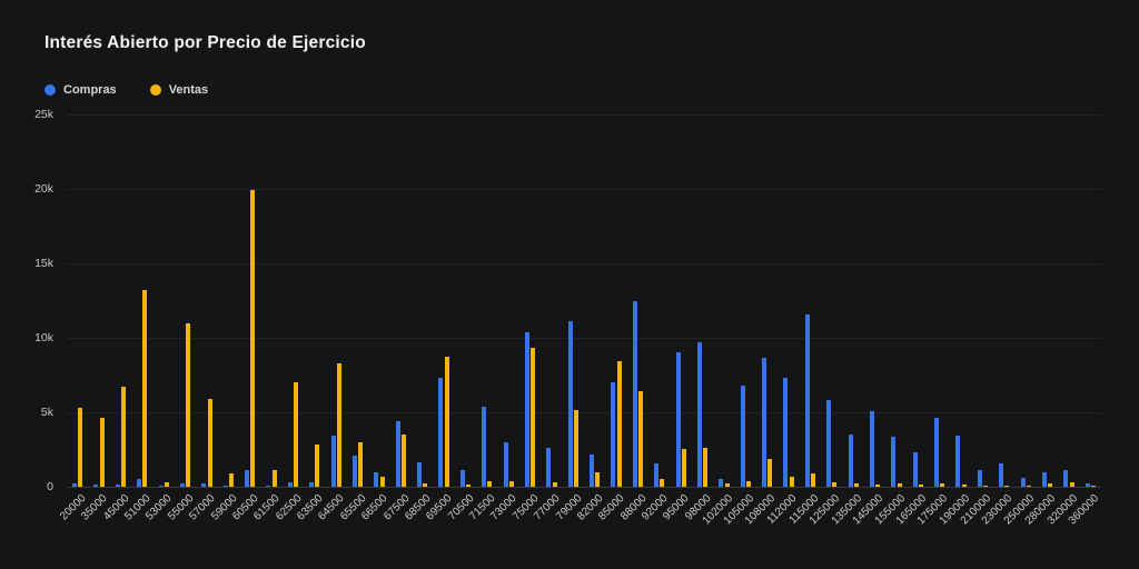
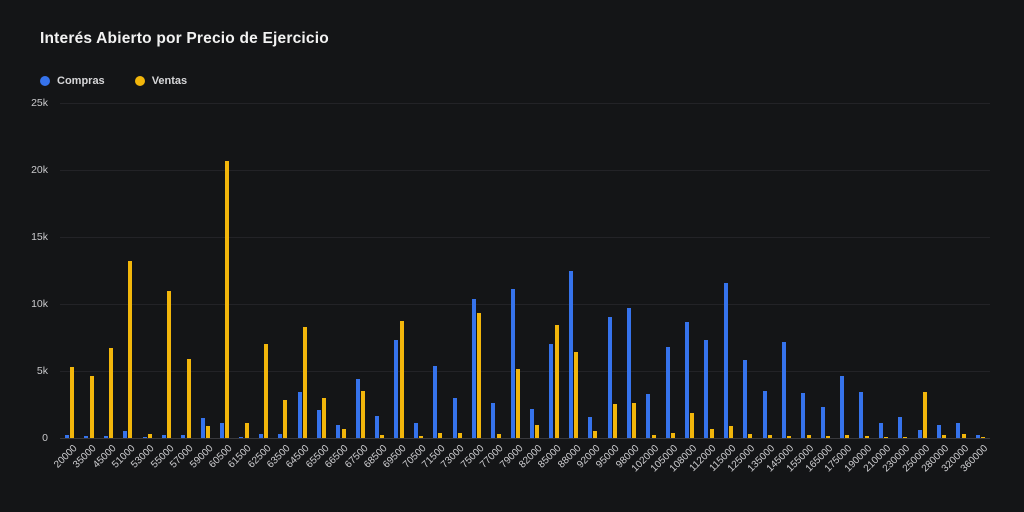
Compras/59000: 0.1k -> 1.5k
Ventas/60500: 19.9k -> 20.7k
Compras/102000: 0.5k -> 3.3k
Compras/145000: 5.1k -> 7.2k
Ventas/250000: 0.1k -> 3.4k
